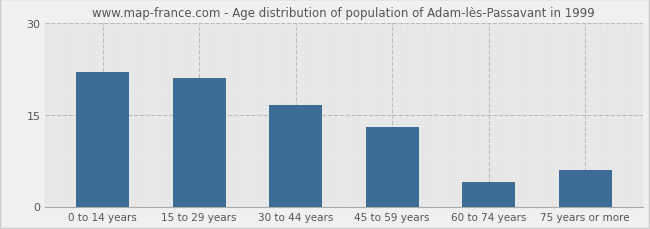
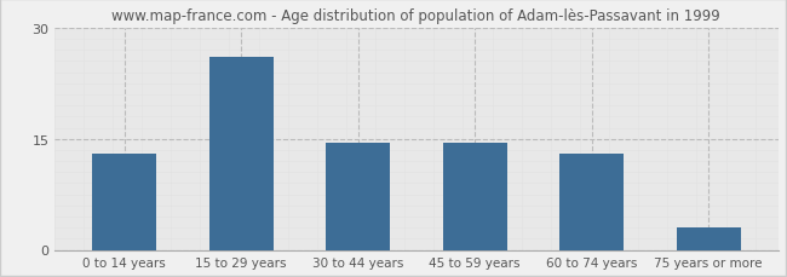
0 to 14 years: 22.0 -> 13.0
15 to 29 years: 21.0 -> 26.0
30 to 44 years: 16.6 -> 14.5
45 to 59 years: 13.0 -> 14.5
60 to 74 years: 4.0 -> 13.0
75 years or more: 6.0 -> 3.0
